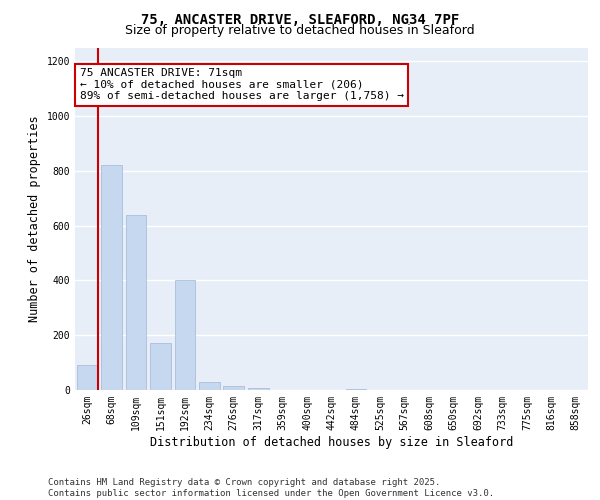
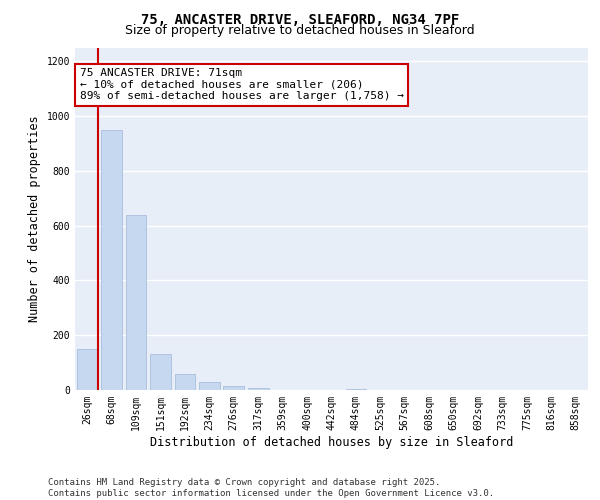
26sqm: 90 -> 150
68sqm: 820 -> 950
151sqm: 170 -> 130
192sqm: 400 -> 60
